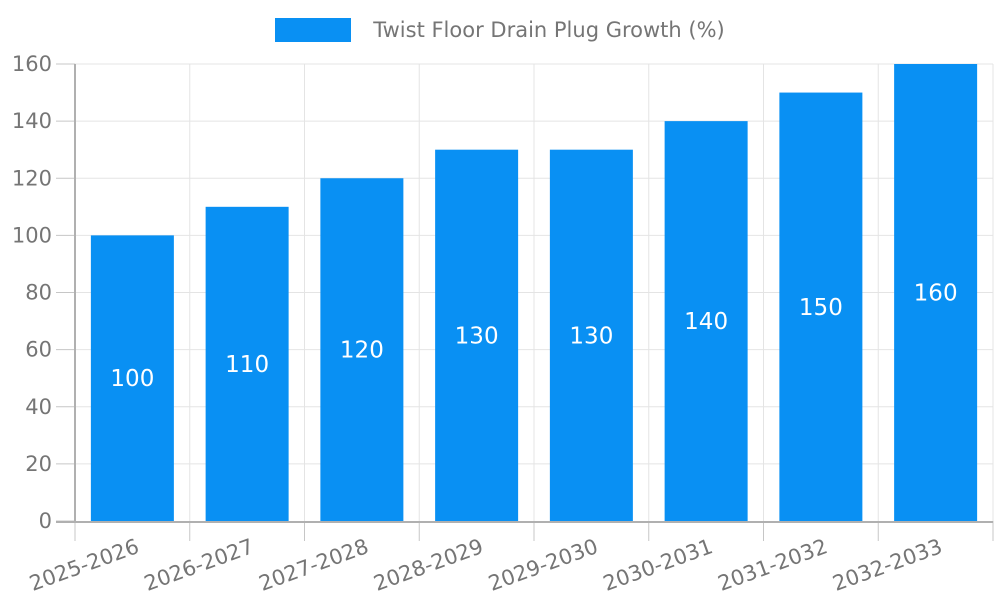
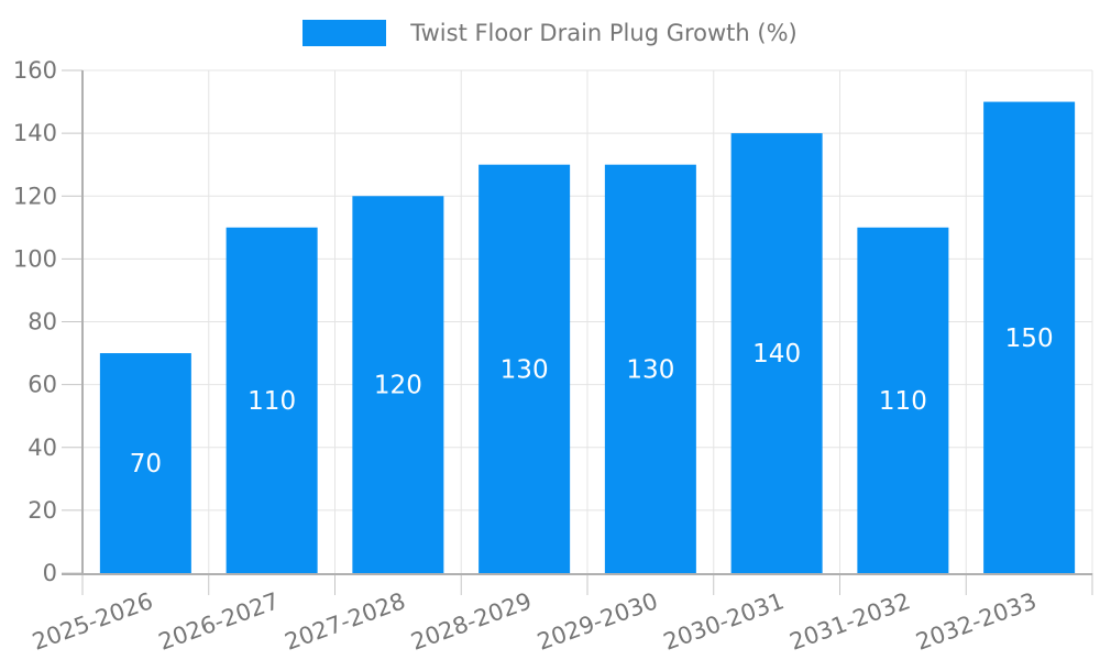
2025-2026: 100 -> 70
2031-2032: 150 -> 110
2032-2033: 160 -> 150
